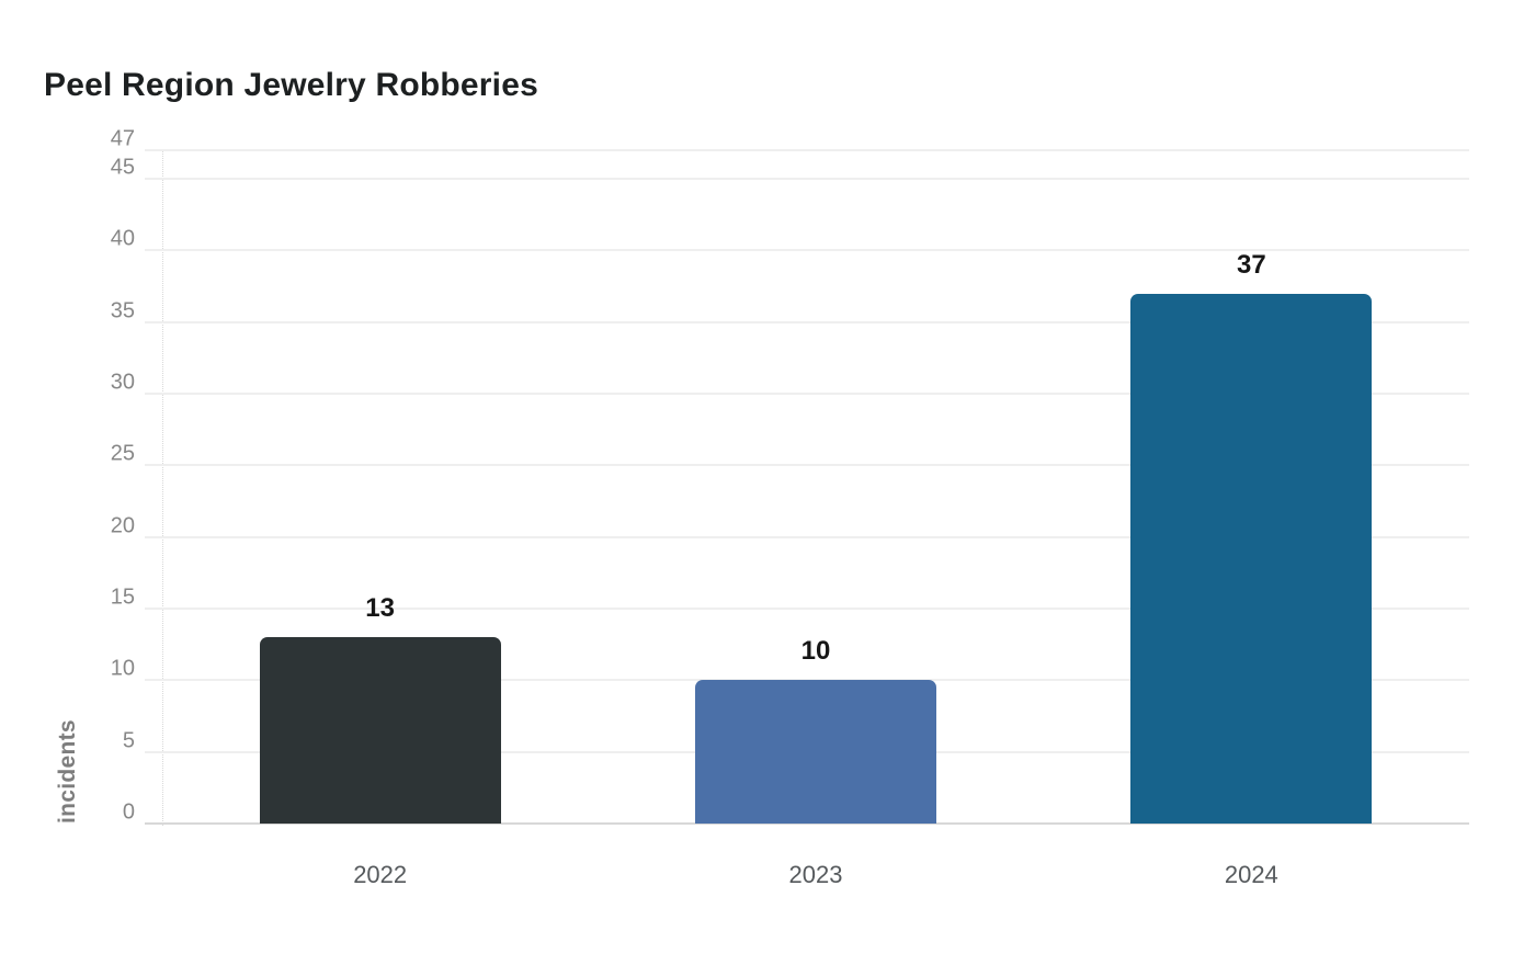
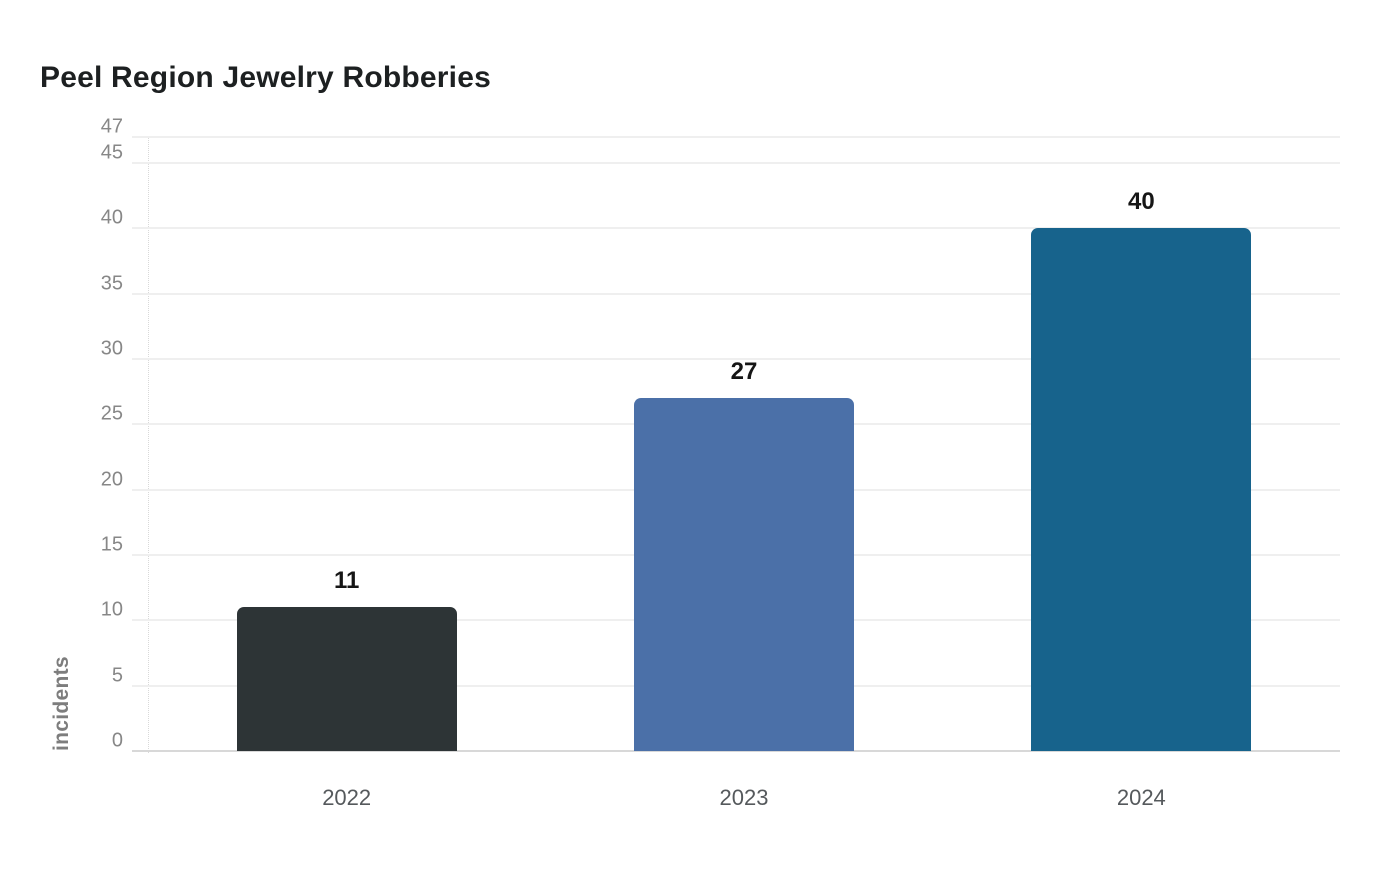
2022: 13 -> 11
2023: 10 -> 27
2024: 37 -> 40
